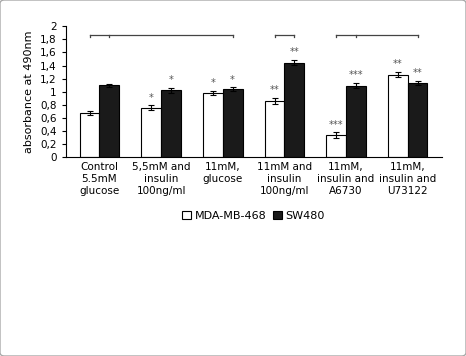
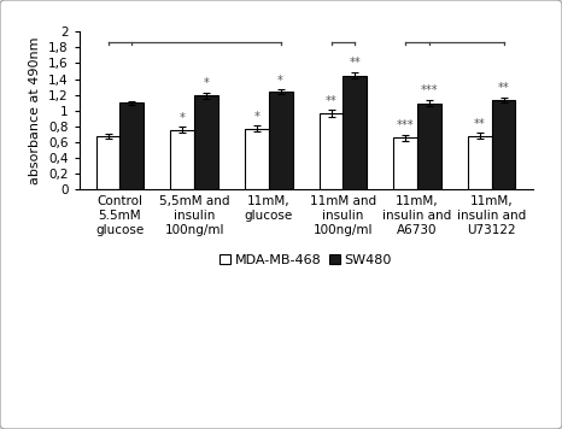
SW480/5,5mM and insulin 100ng/ml: 1,02 -> 1,19
MDA-MB-468/11mM, glucose: 0,98 -> 0,78
SW480/11mM, glucose: 1,04 -> 1,24
MDA-MB-468/11mM and insulin 100ng/ml: 0,86 -> 0,96
MDA-MB-468/11mM, insulin and A6730: 0,34 -> 0,66
MDA-MB-468/11mM, insulin and U73122: 1,26 -> 0,68
